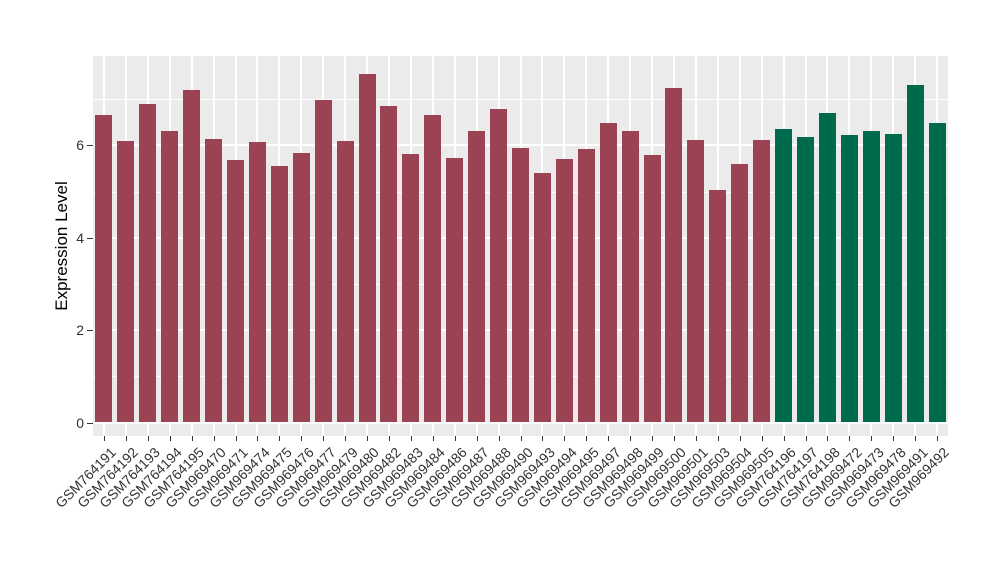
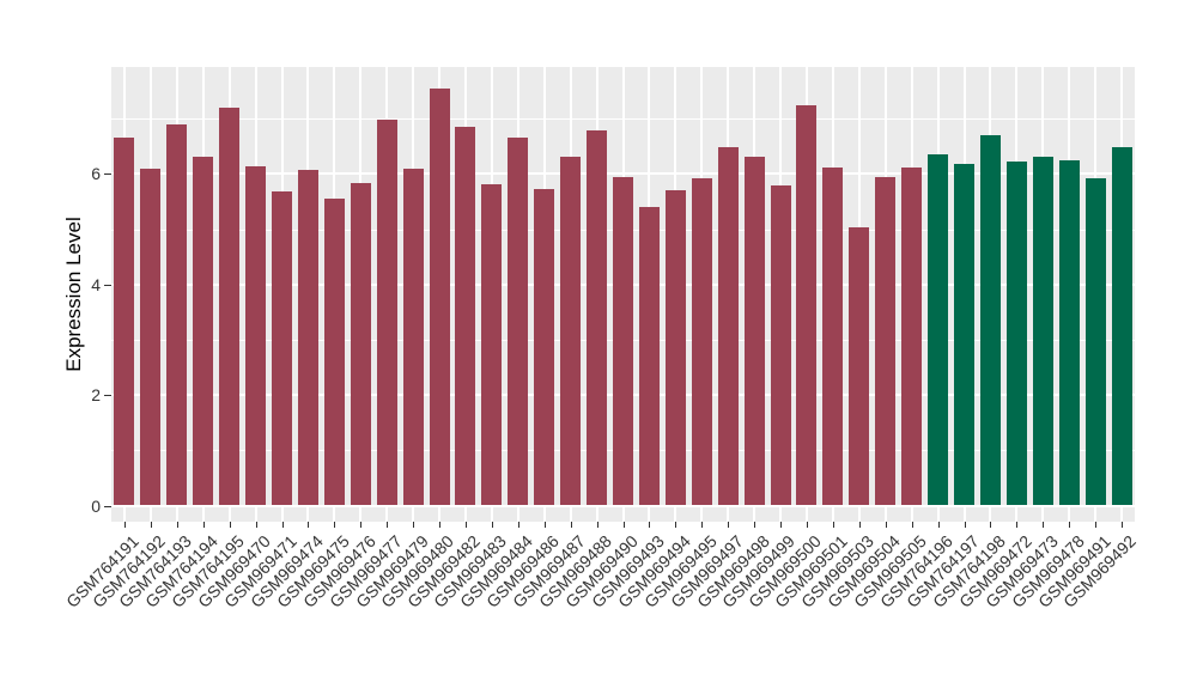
GSM969504: 5.6 -> 5.9
GSM969491: 7.3 -> 5.9
